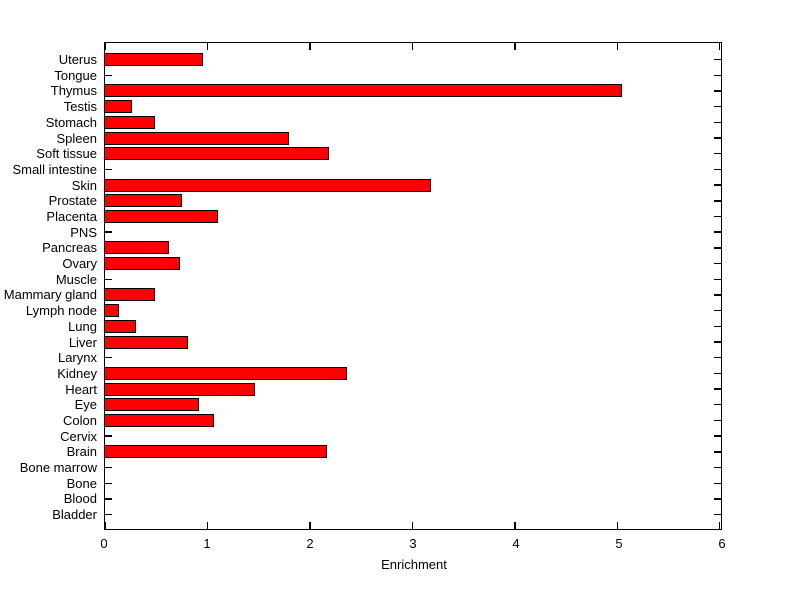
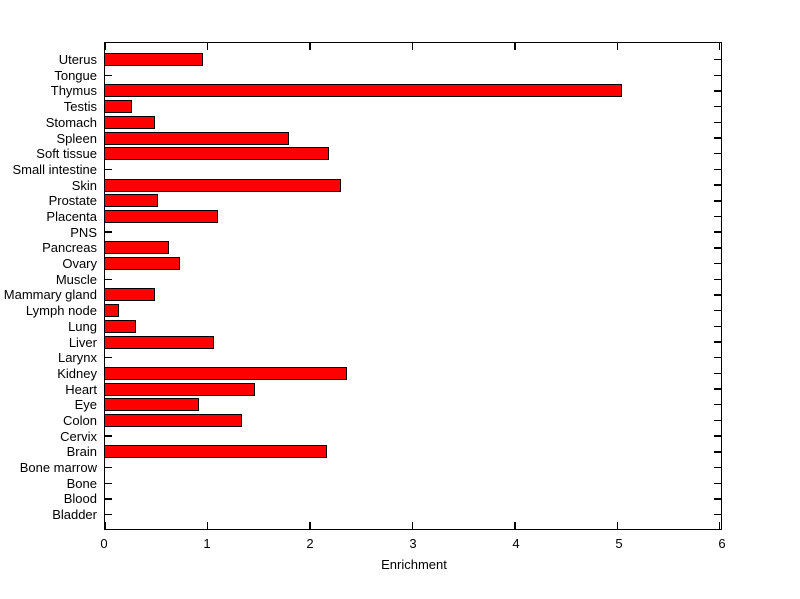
Skin: 3.18 -> 2.30
Prostate: 0.75 -> 0.52
Liver: 0.81 -> 1.06
Colon: 1.06 -> 1.34
